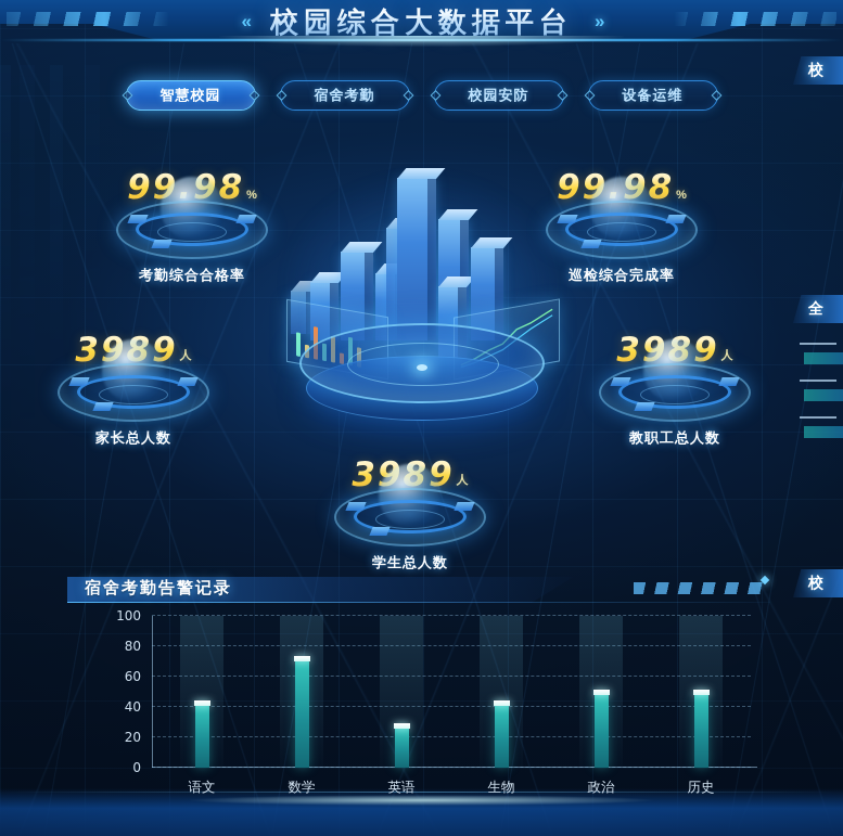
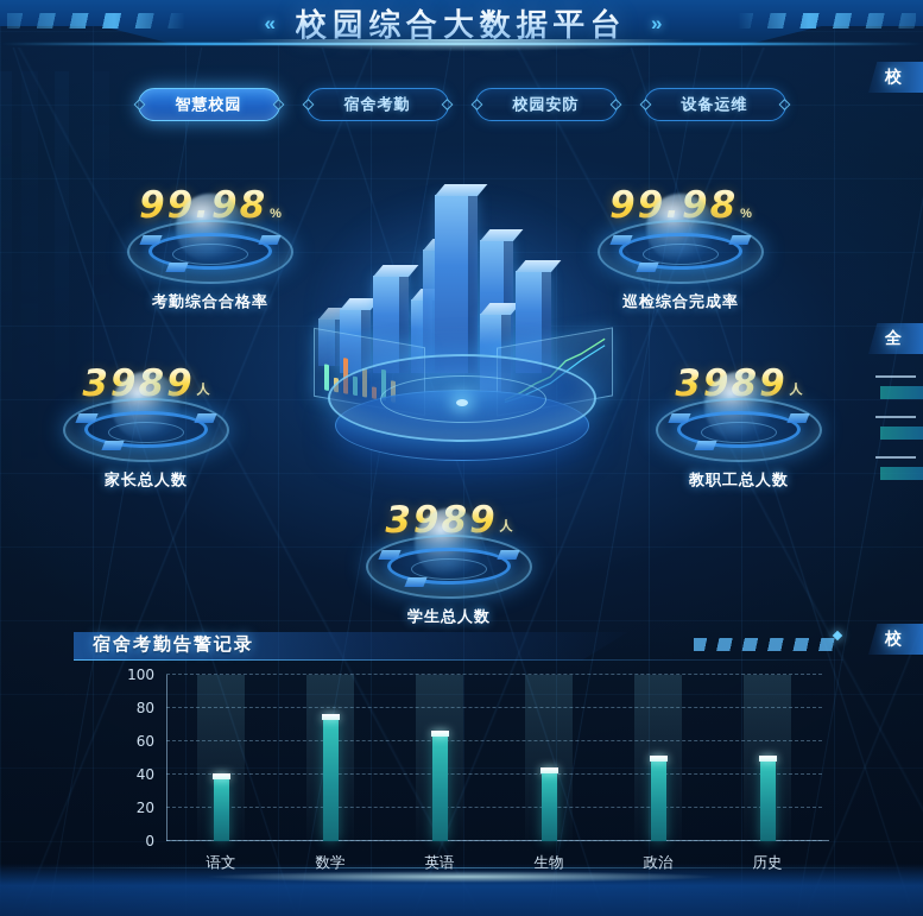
语文: 41 -> 37
数学: 70 -> 73
英语: 26 -> 63
